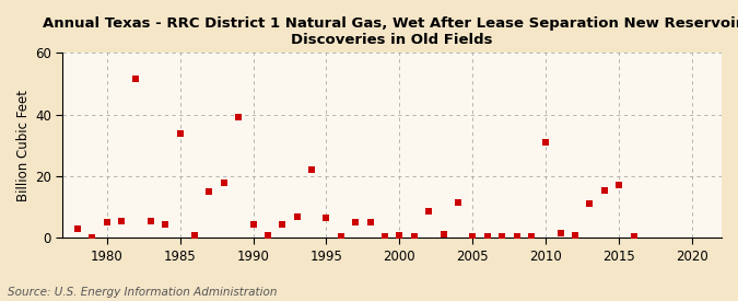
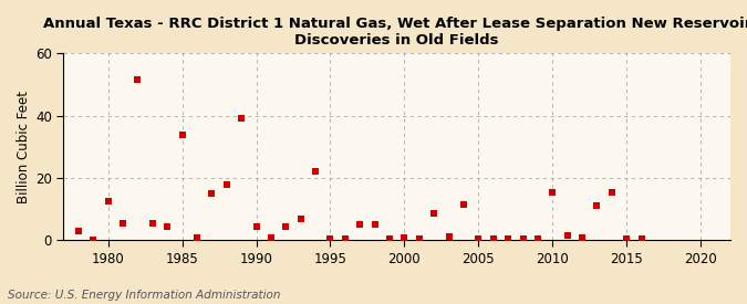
1980: 5.0 -> 12.5
1995: 6.5 -> 0.3
2010: 31.0 -> 15.5
2015: 17.0 -> 0.3
